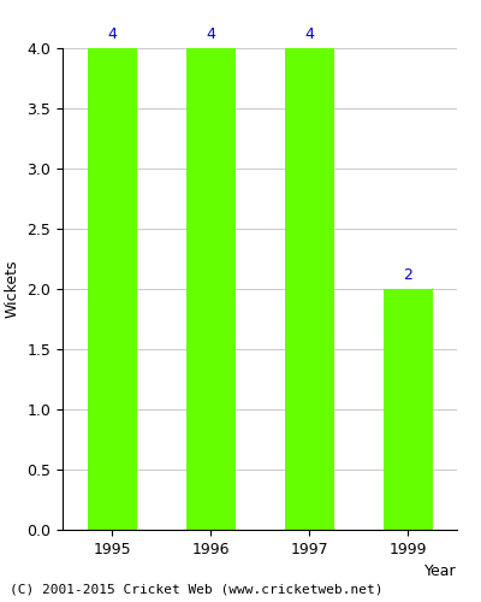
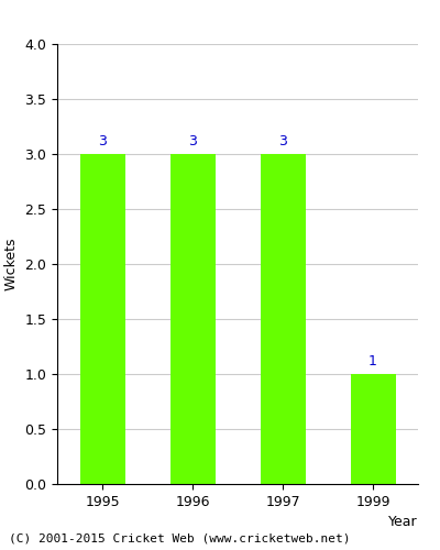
1995: 4 -> 3
1996: 4 -> 3
1997: 4 -> 3
1999: 2 -> 1
